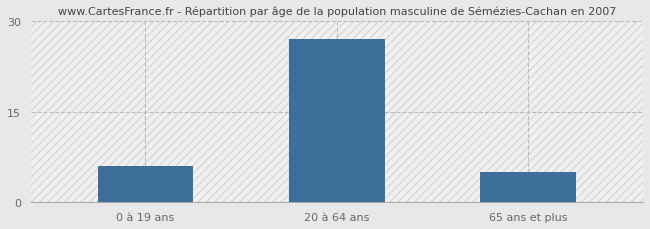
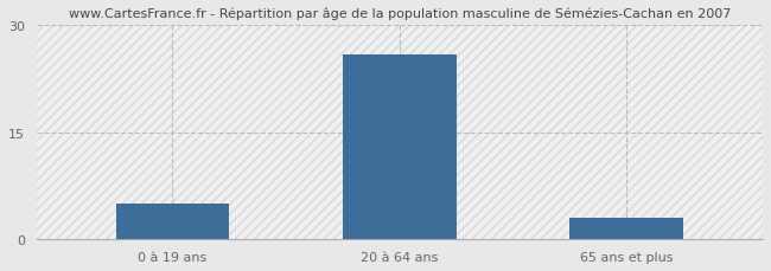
0 à 19 ans: 6 -> 5
20 à 64 ans: 27 -> 26
65 ans et plus: 5 -> 3
